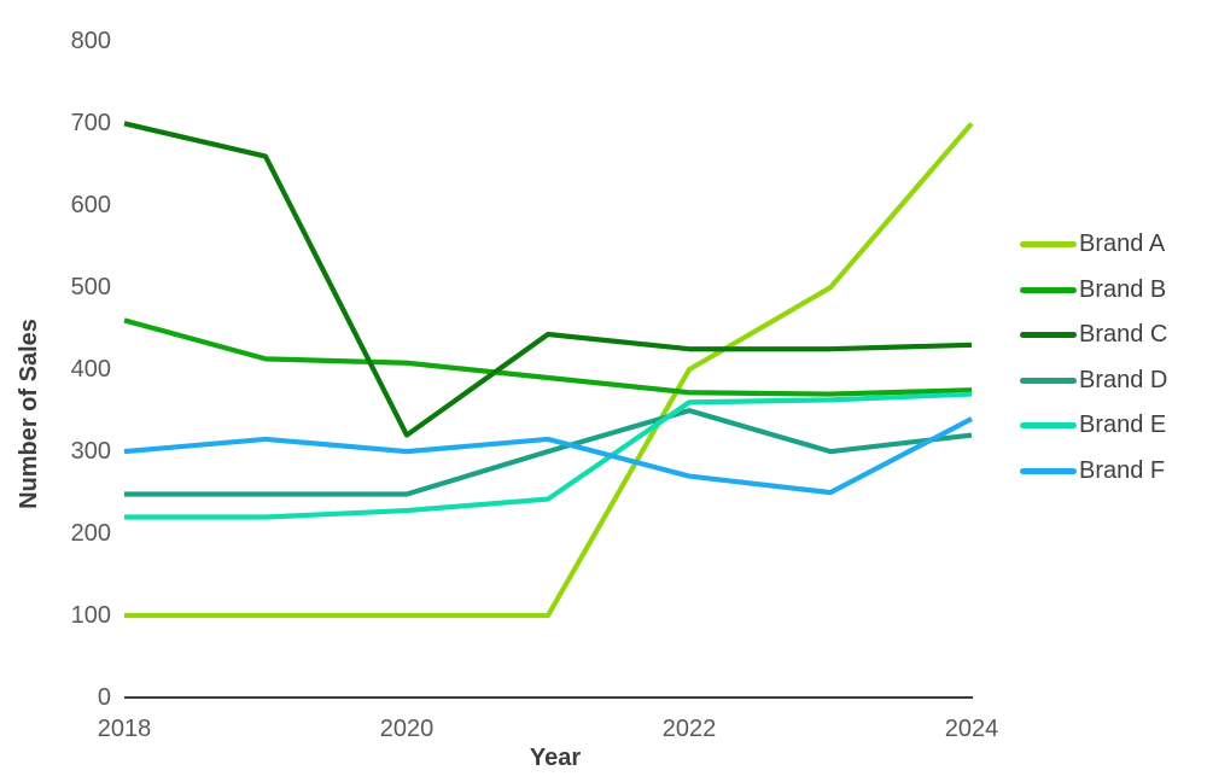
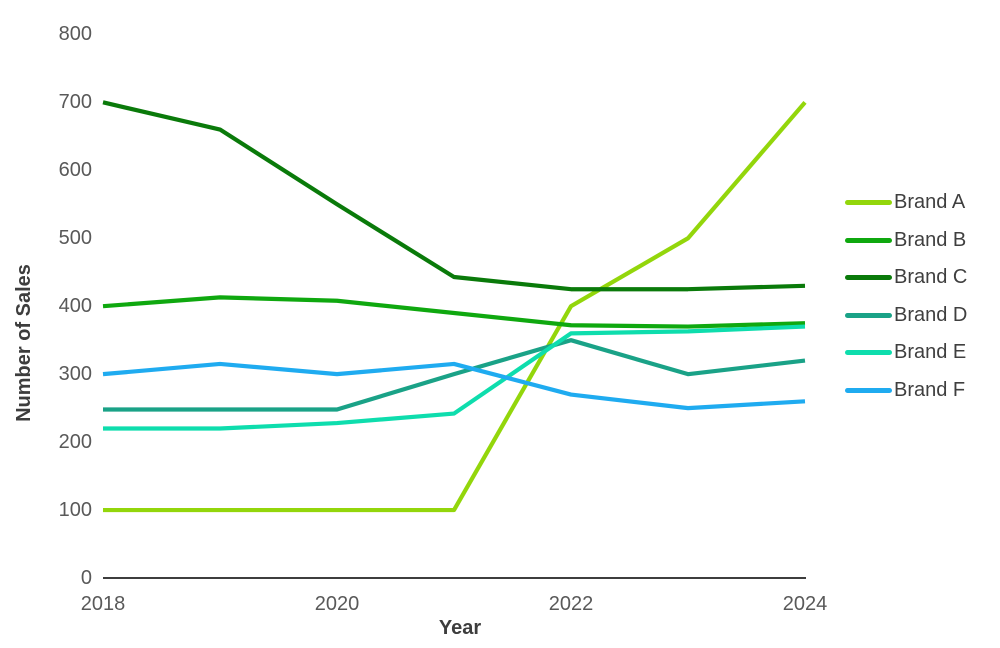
Brand B/2018: 460 -> 400
Brand C/2020: 320 -> 550
Brand F/2024: 340 -> 260
